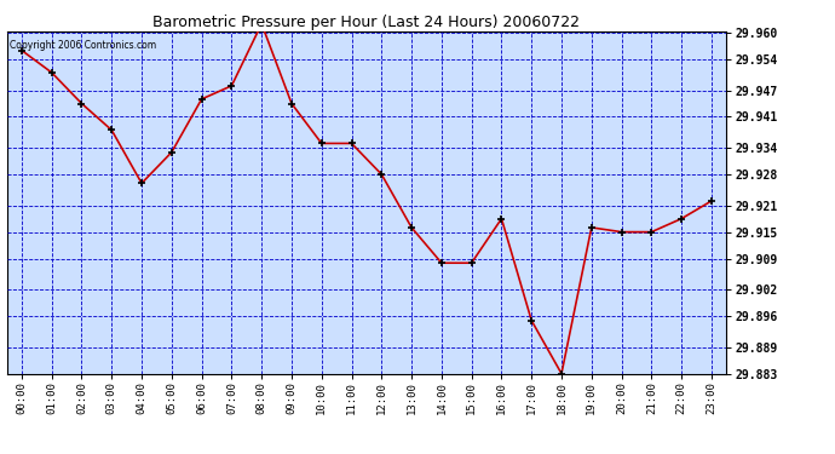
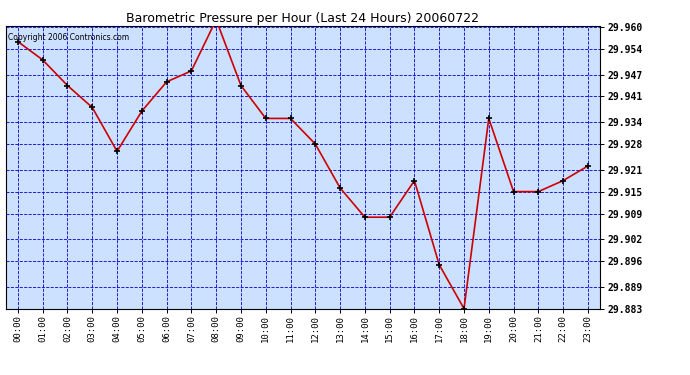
05:00: 29.933 -> 29.937
19:00: 29.916 -> 29.935
